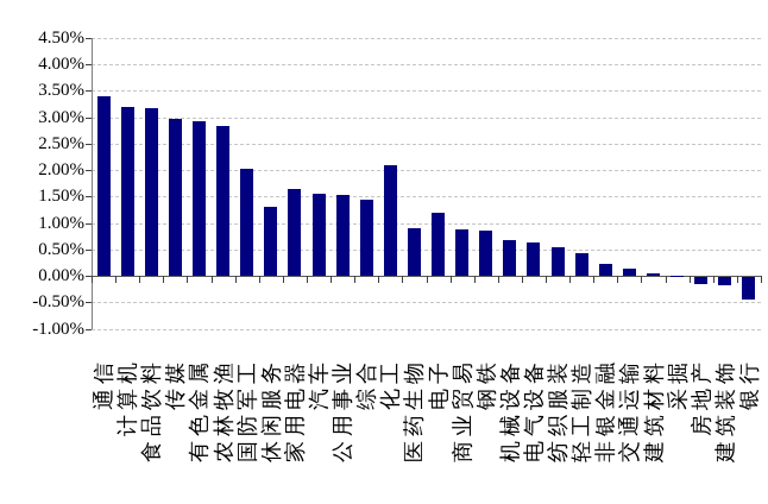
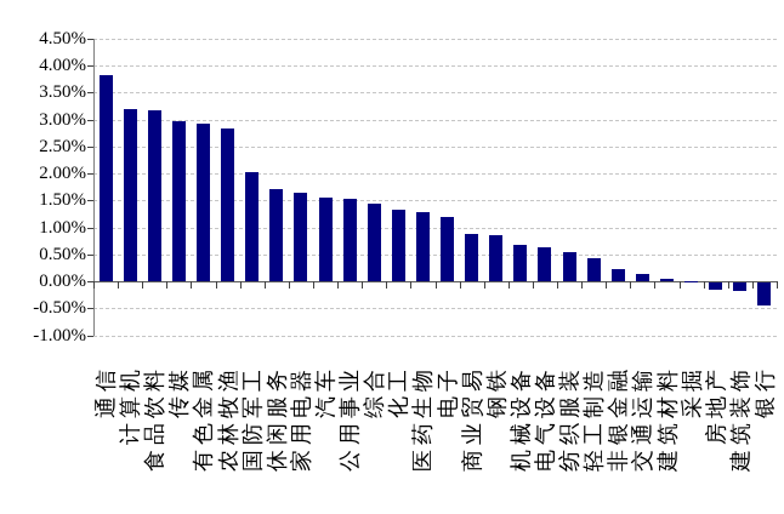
通信: 3.4% -> 3.8%
休闲服务: 1.3% -> 1.7%
化工: 2.1% -> 1.3%
医药生物: 0.9% -> 1.3%
